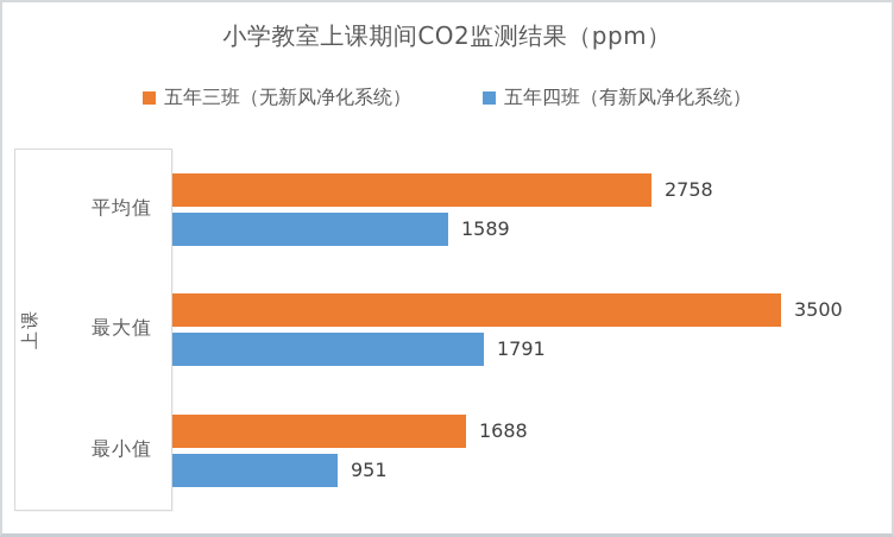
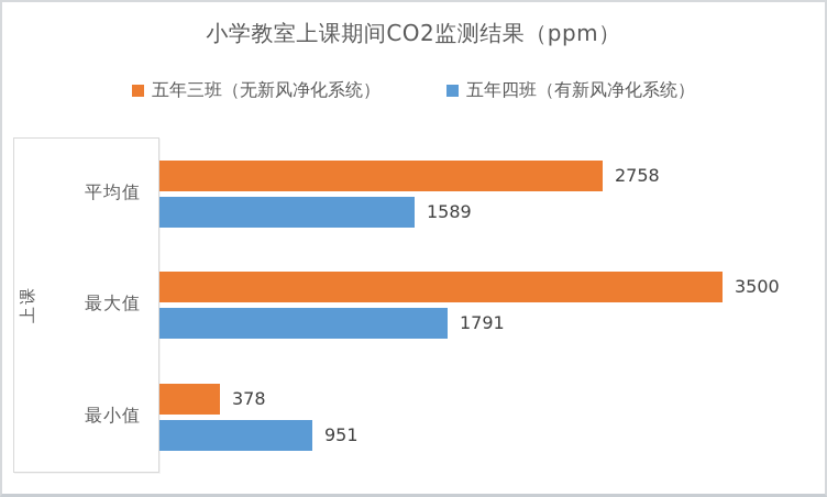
五年三班（无新风净化系统）/最小值: 1688 -> 378
